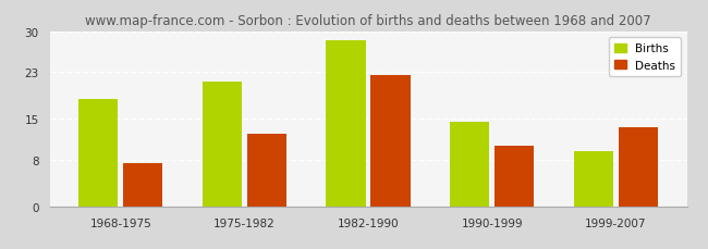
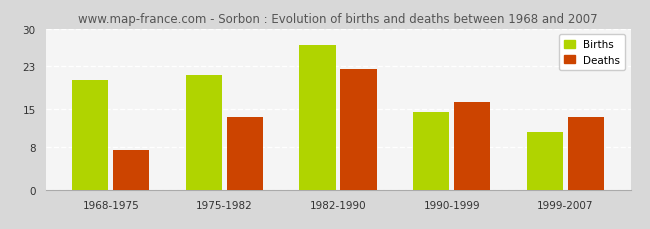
Births/1968-1975: 18.5 -> 20.4
Deaths/1975-1982: 12.5 -> 13.6
Births/1982-1990: 28.5 -> 27.0
Deaths/1990-1999: 10.5 -> 16.4
Births/1999-2007: 9.5 -> 10.8
